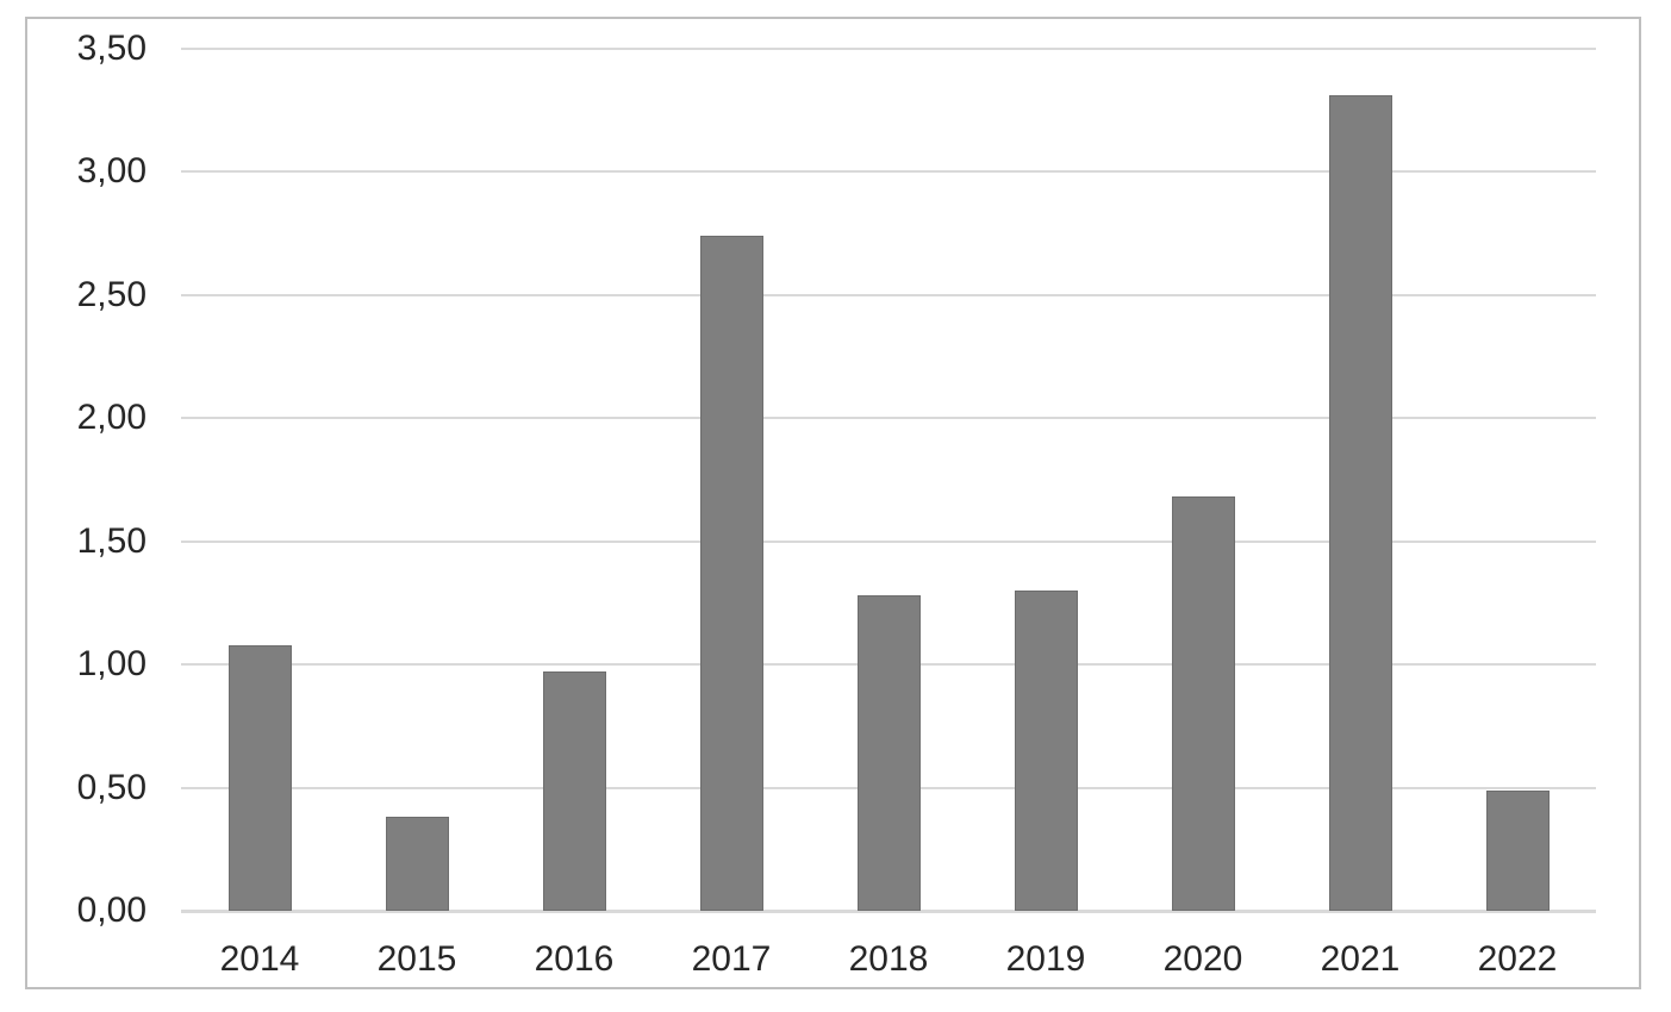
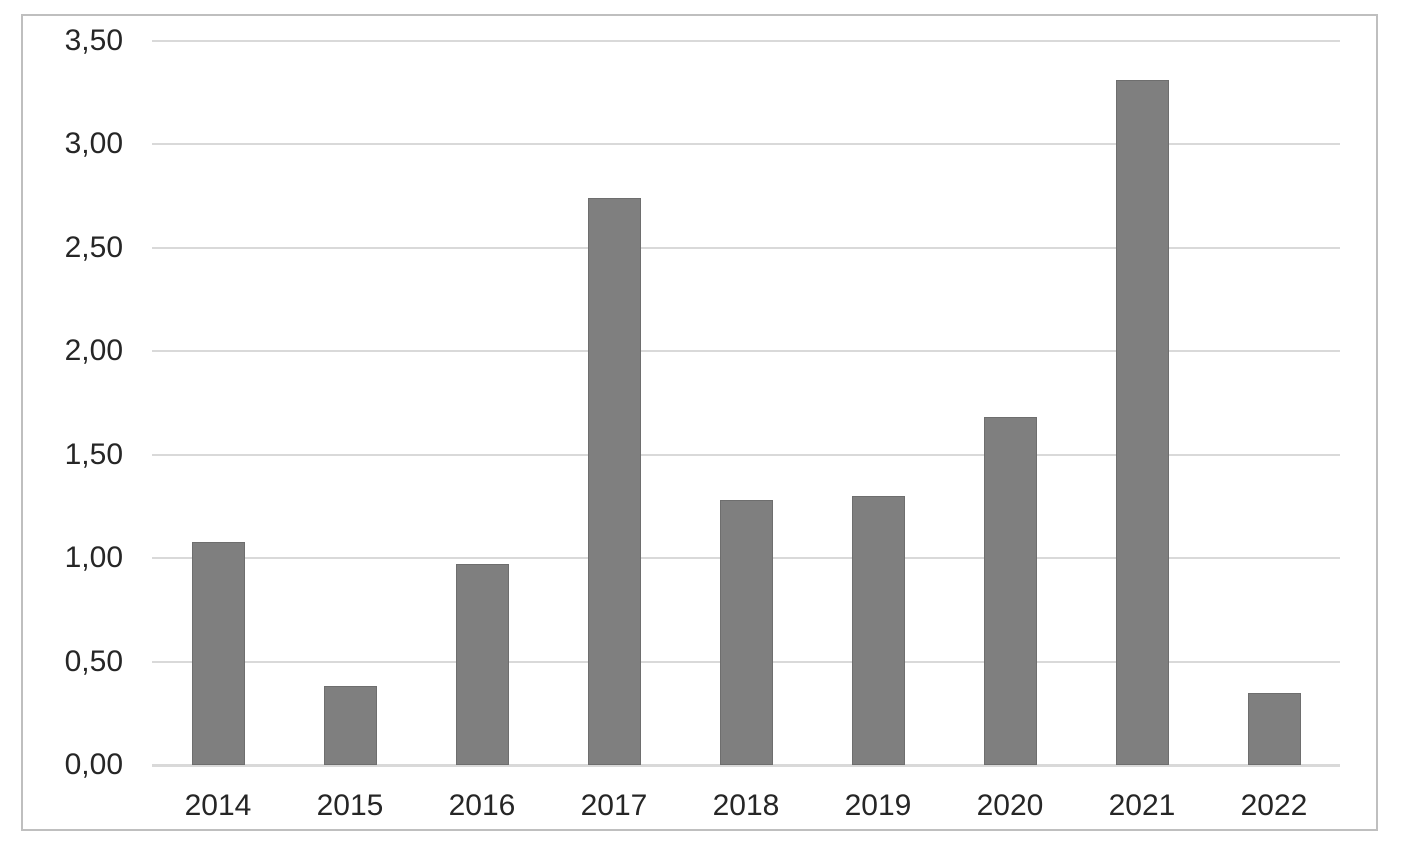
2022: 0,49 -> 0,35
